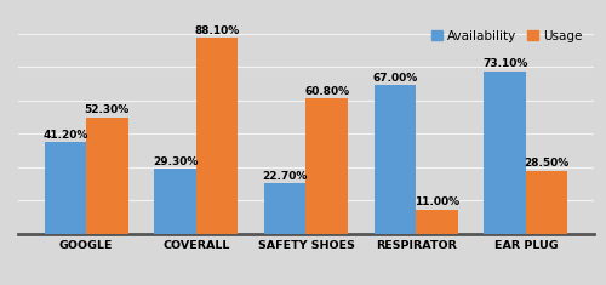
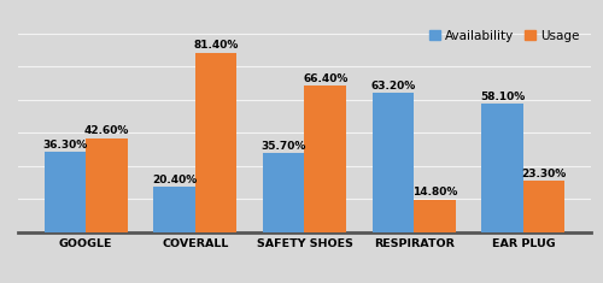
Availability/GOOGLE: 41.20% -> 36.30%
Usage/GOOGLE: 52.30% -> 42.60%
Availability/COVERALL: 29.30% -> 20.40%
Usage/COVERALL: 88.10% -> 81.40%
Availability/SAFETY SHOES: 22.70% -> 35.70%
Usage/SAFETY SHOES: 60.80% -> 66.40%
Availability/RESPIRATOR: 67.00% -> 63.20%
Usage/RESPIRATOR: 11.00% -> 14.80%
Availability/EAR PLUG: 73.10% -> 58.10%
Usage/EAR PLUG: 28.50% -> 23.30%
